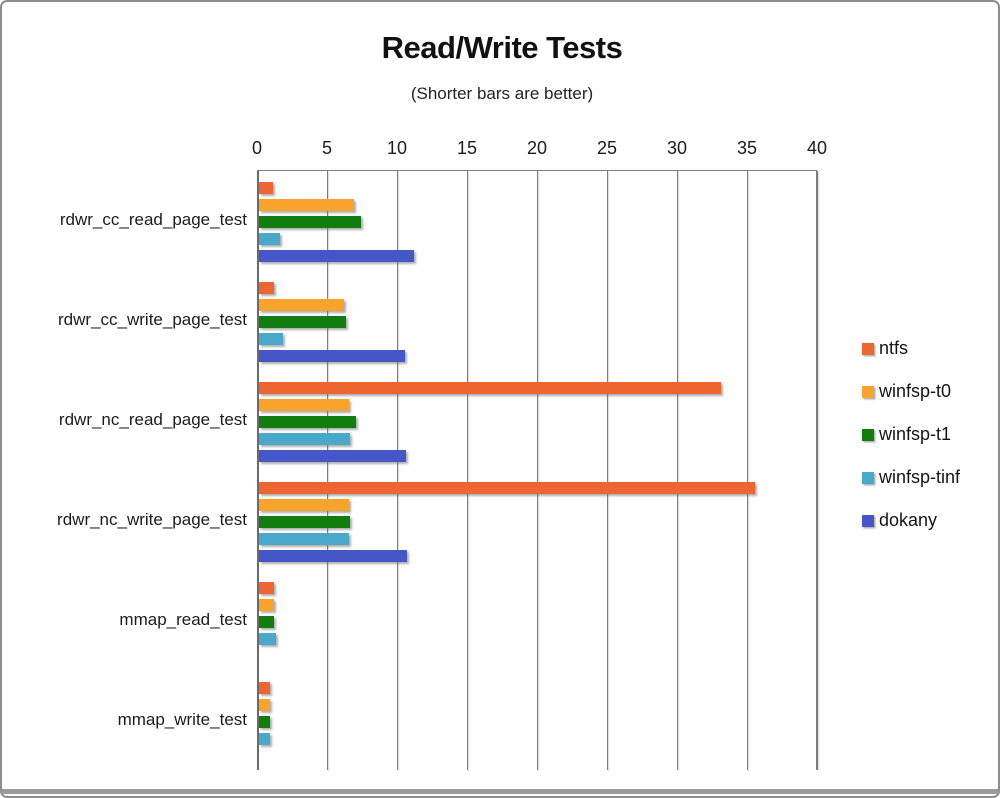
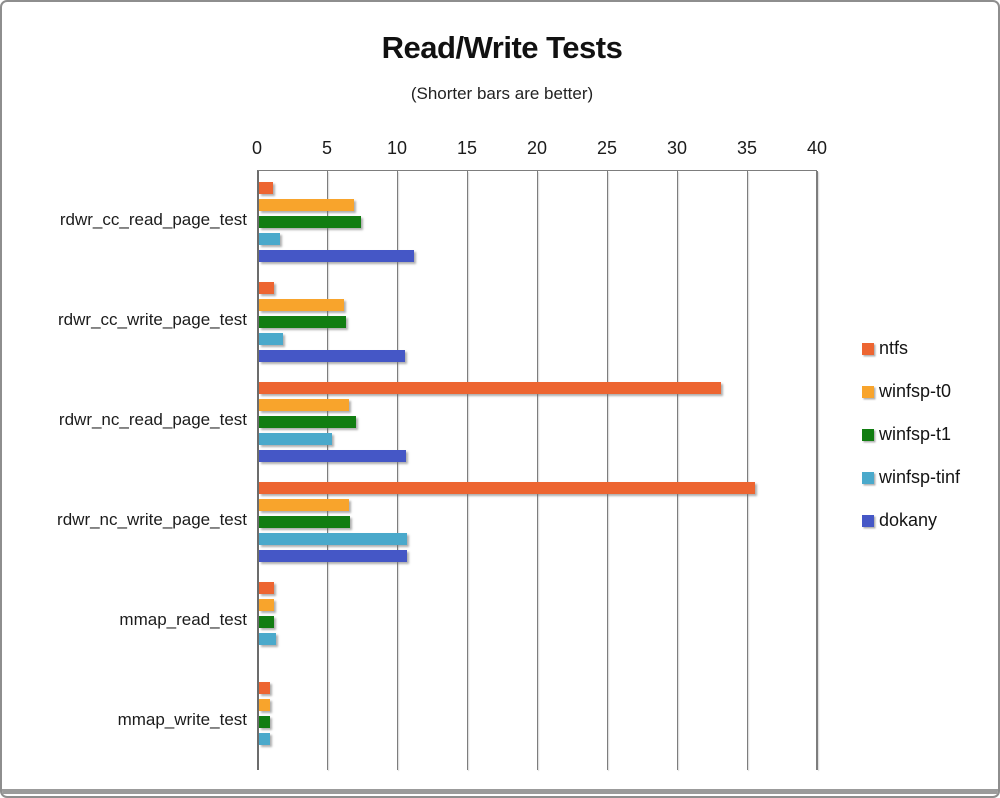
winfsp-tinf/rdwr_nc_read_page_test: 6.5 -> 5.2
winfsp-tinf/rdwr_nc_write_page_test: 6.4 -> 10.6
